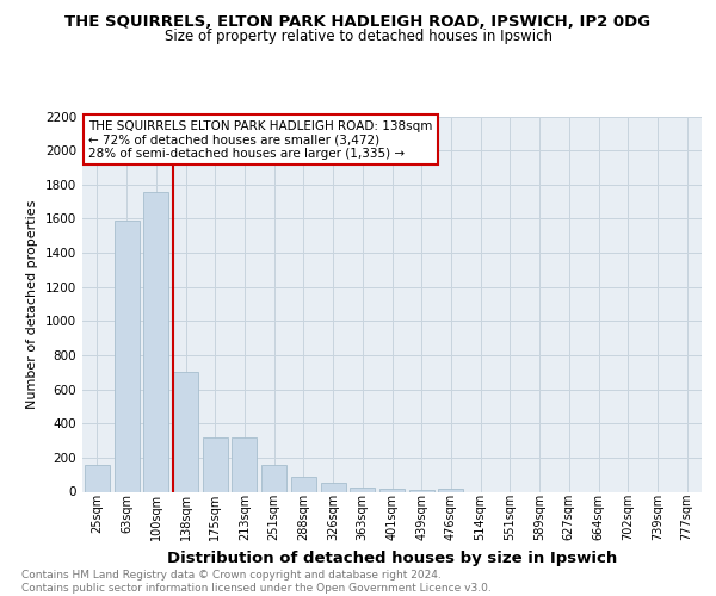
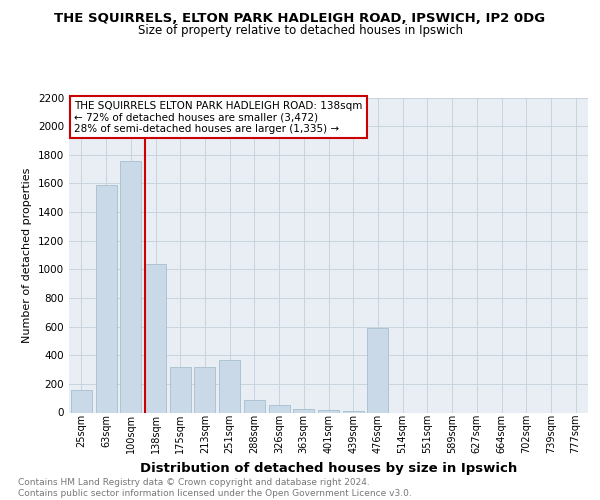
138sqm: 700 -> 1040
251sqm: 160 -> 370
476sqm: 20 -> 590
